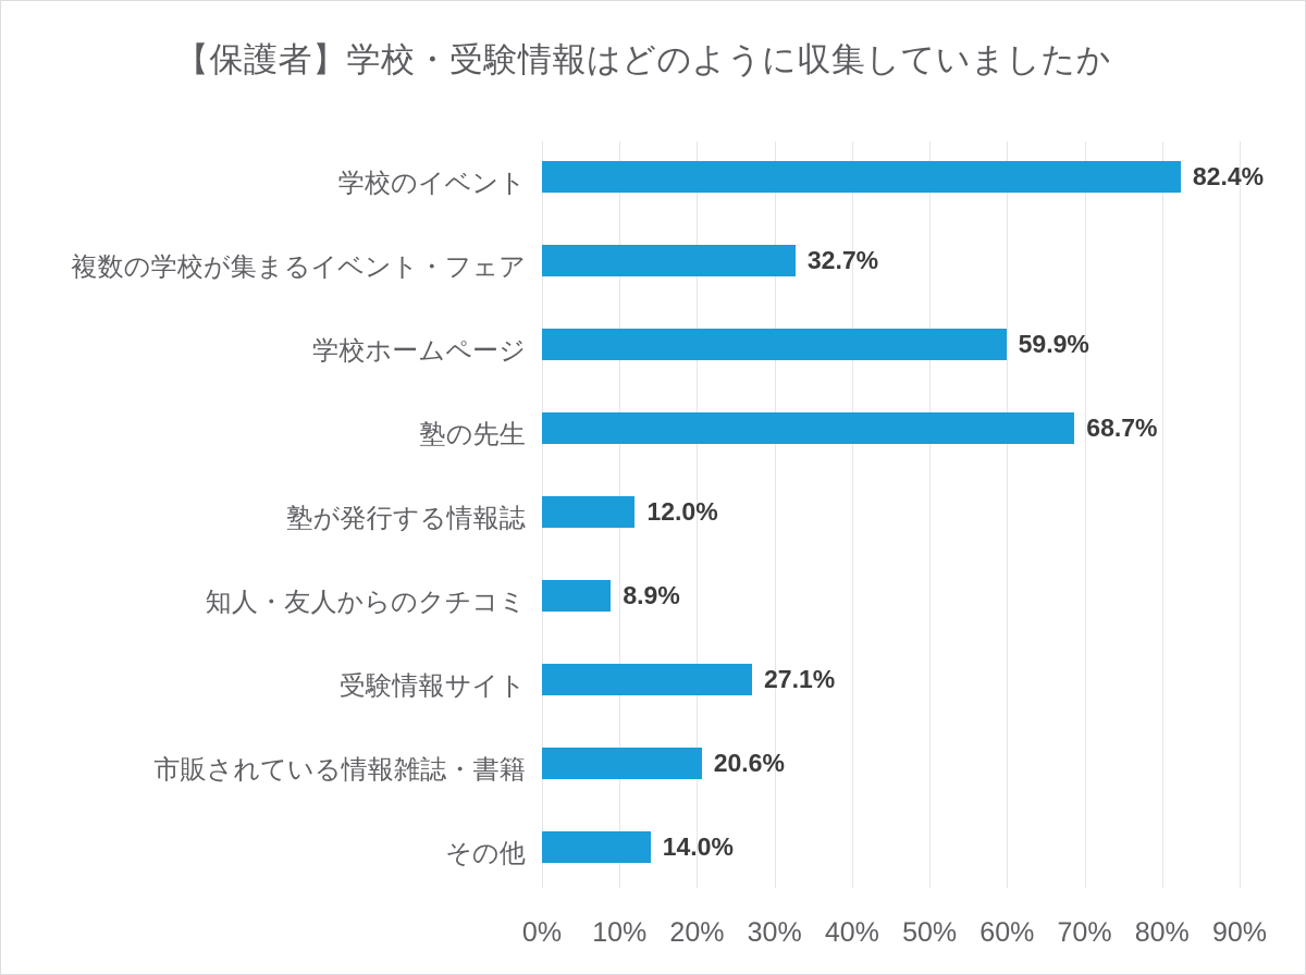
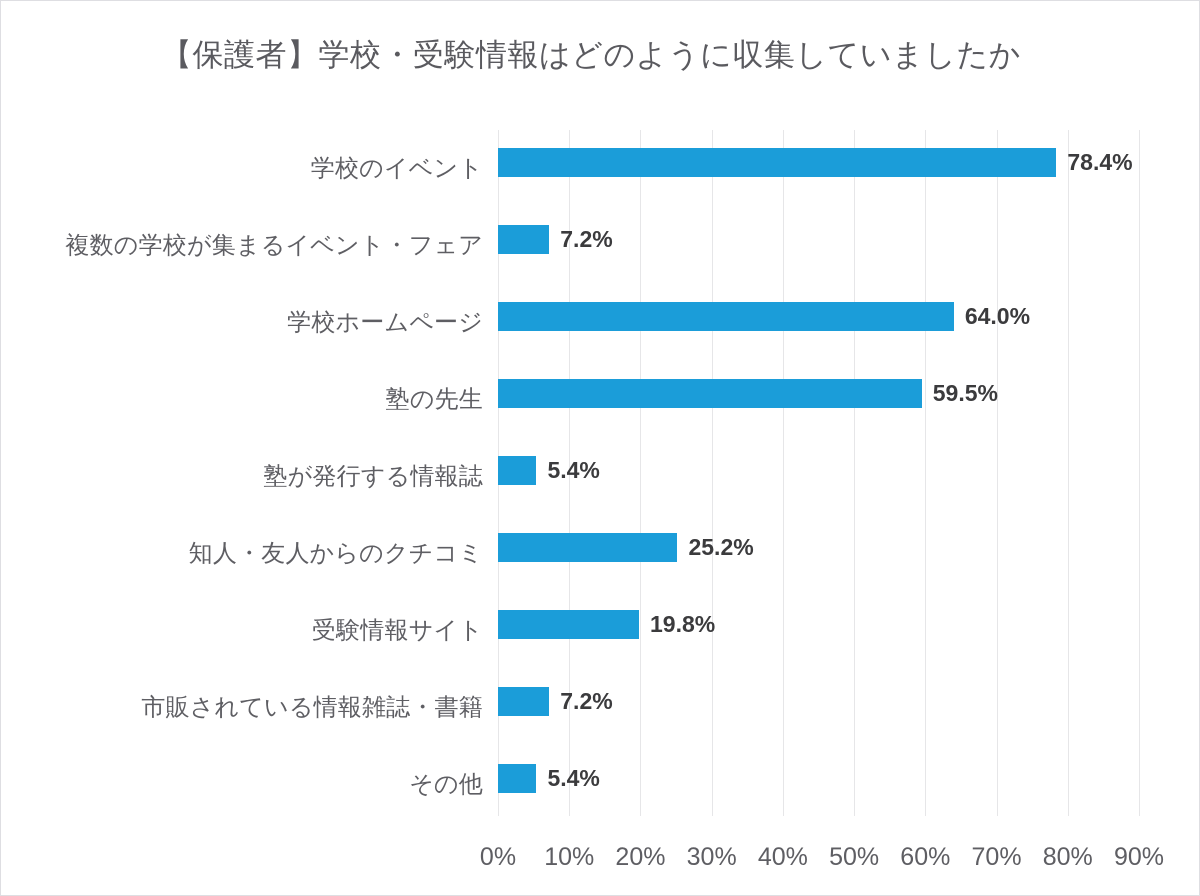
学校のイベント: 82.4% -> 78.4%
複数の学校が集まるイベント・フェア: 32.7% -> 7.2%
学校ホームページ: 59.9% -> 64.0%
塾の先生: 68.7% -> 59.5%
塾が発行する情報誌: 12.0% -> 5.4%
知人・友人からのクチコミ: 8.9% -> 25.2%
受験情報サイト: 27.1% -> 19.8%
市販されている情報雑誌・書籍: 20.6% -> 7.2%
その他: 14.0% -> 5.4%
